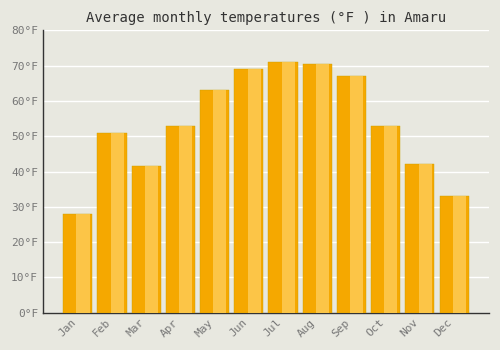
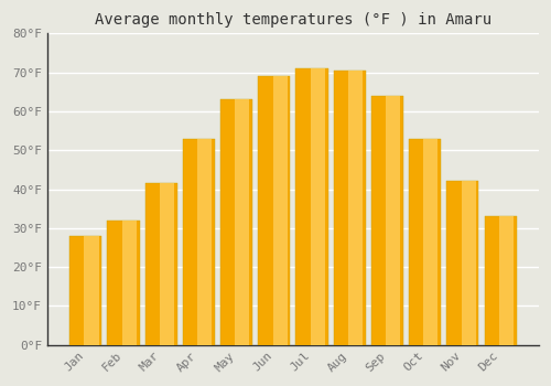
Feb: 51.0°F -> 32.0°F
Sep: 67.0°F -> 64.0°F
